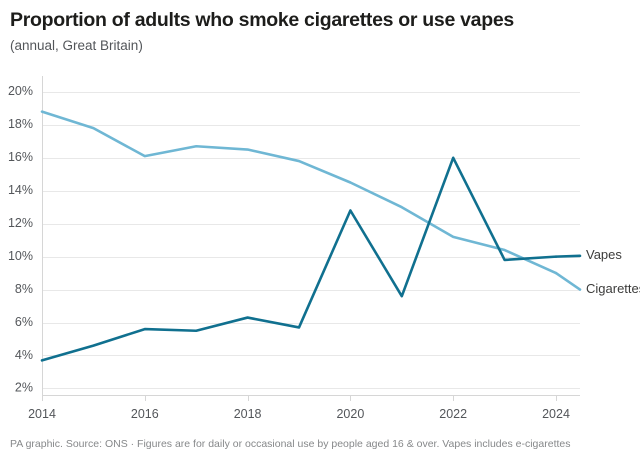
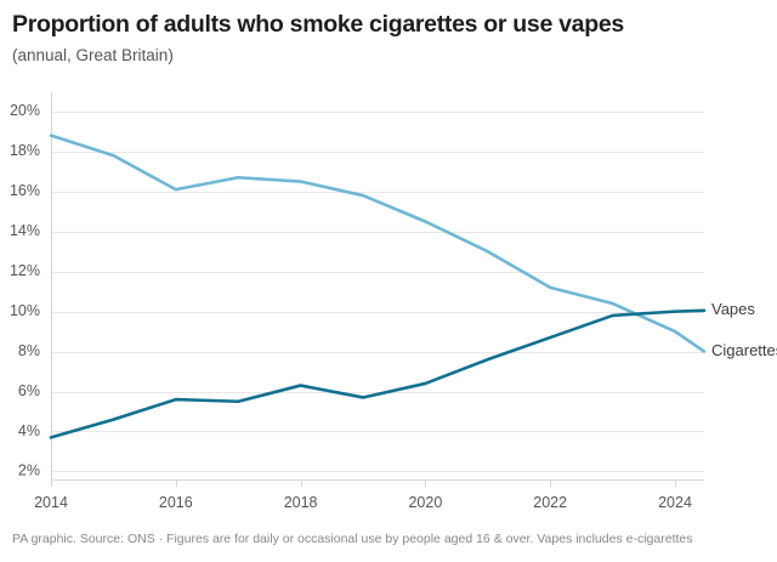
Vapes/2020: 12.8% -> 6.4%
Vapes/2022: 16.0% -> 8.7%
